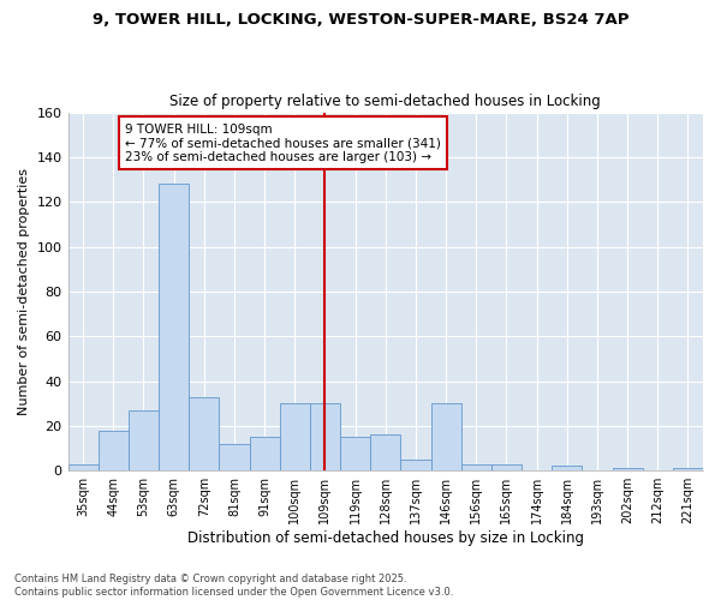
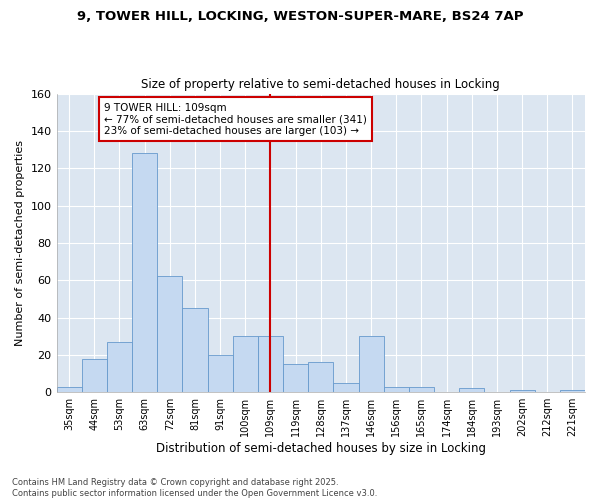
72sqm: 33 -> 62
81sqm: 12 -> 45
91sqm: 15 -> 20
